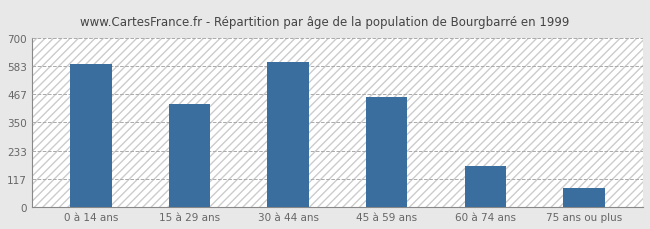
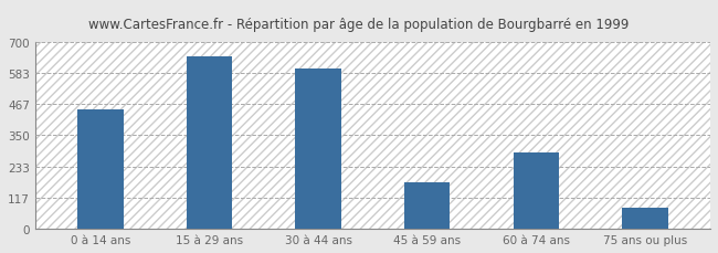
0 à 14 ans: 592 -> 445
15 à 29 ans: 425 -> 645
45 à 59 ans: 455 -> 175
60 à 74 ans: 170 -> 285
